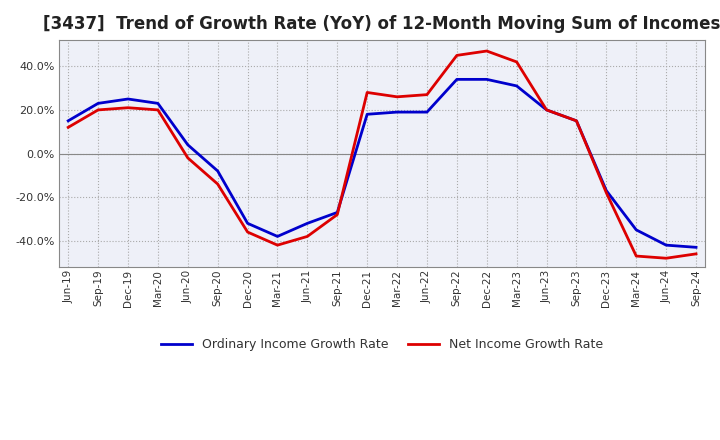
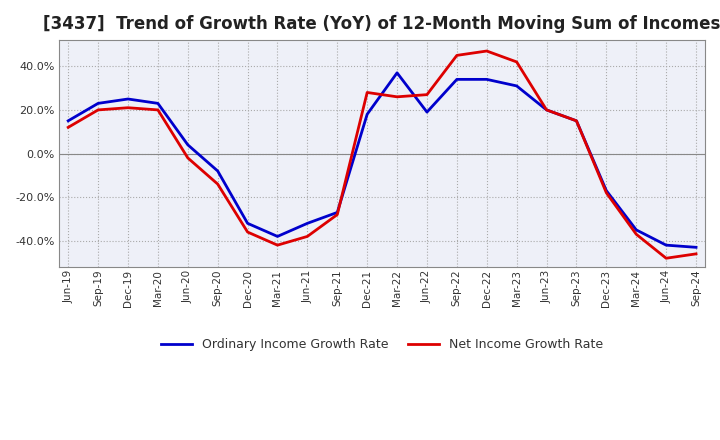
Ordinary Income Growth Rate/Mar-22: 19% -> 37%
Net Income Growth Rate/Mar-24: -47% -> -37%
